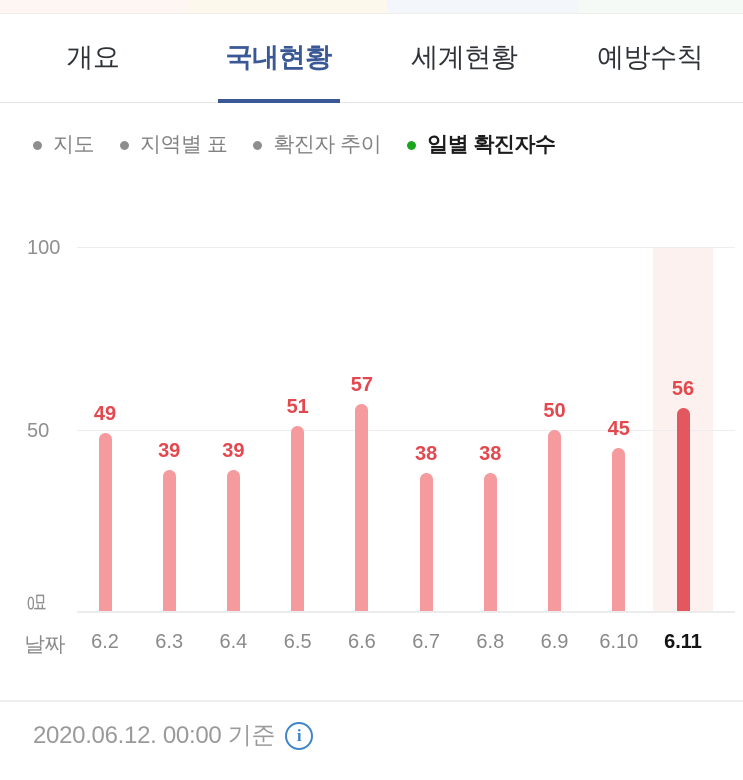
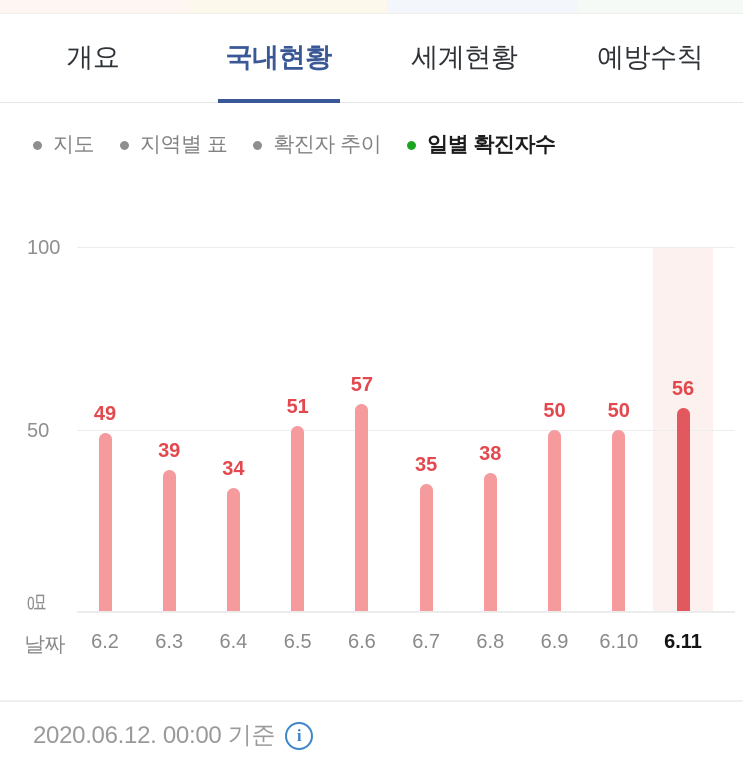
6.4: 39 -> 34
6.7: 38 -> 35
6.10: 45 -> 50
